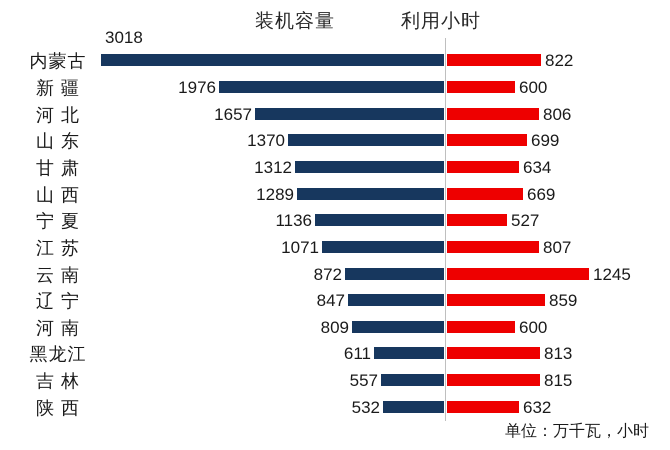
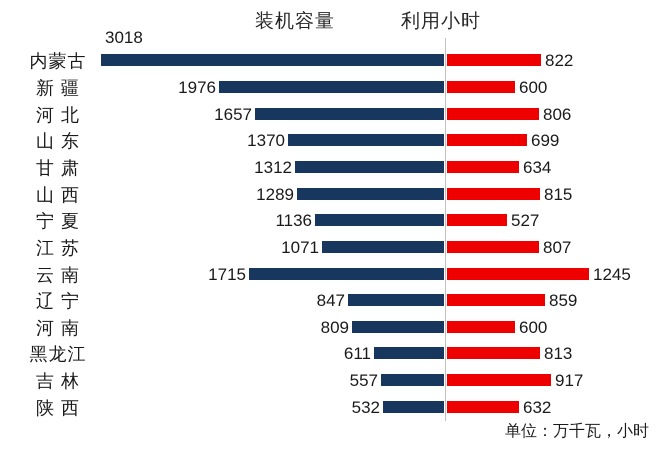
利用小时/山西: 669 -> 815
装机容量/云南: 872 -> 1715
利用小时/吉林: 815 -> 917
